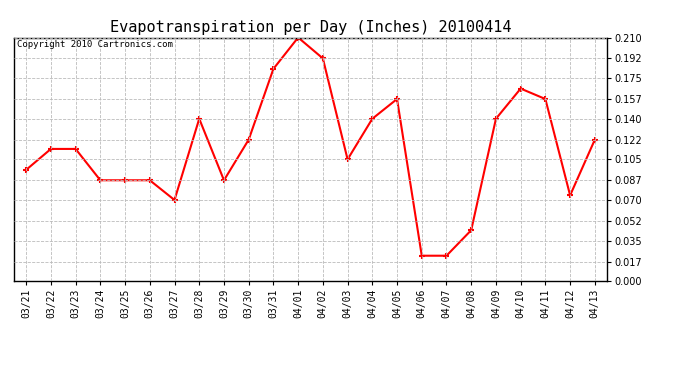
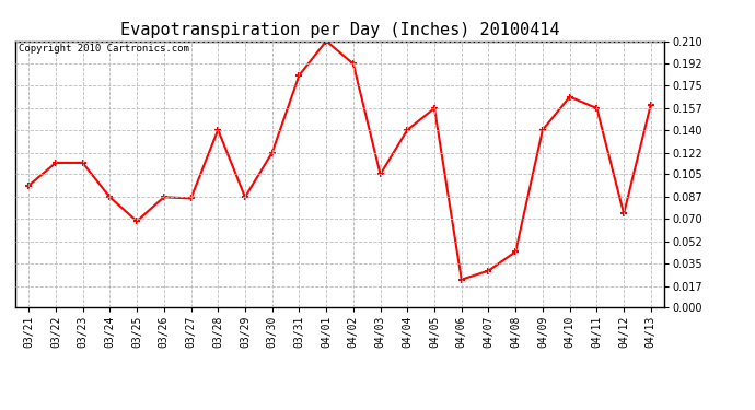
03/25: 0.087 -> 0.068
03/27: 0.070 -> 0.086
04/07: 0.022 -> 0.029
04/13: 0.122 -> 0.160
